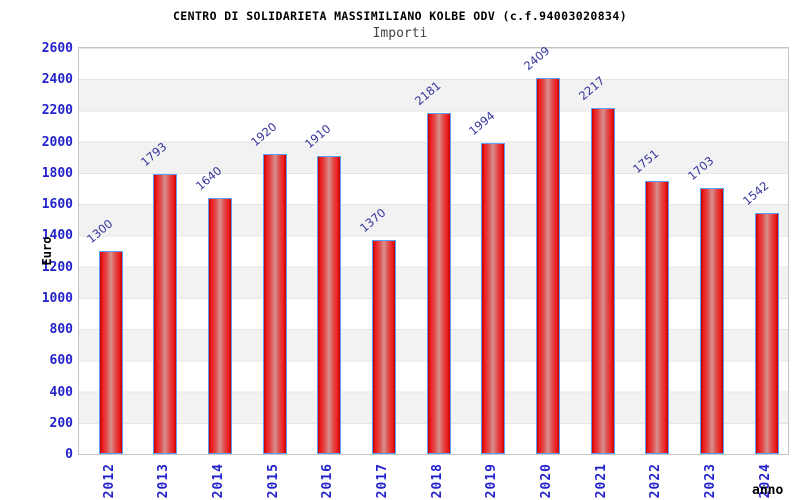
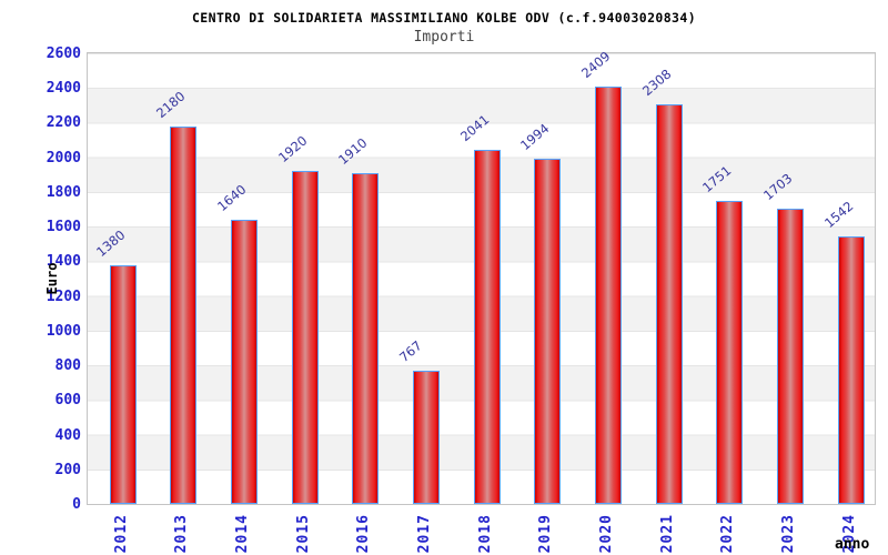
2012: 1300 -> 1380
2013: 1793 -> 2180
2017: 1370 -> 767
2018: 2181 -> 2041
2021: 2217 -> 2308
